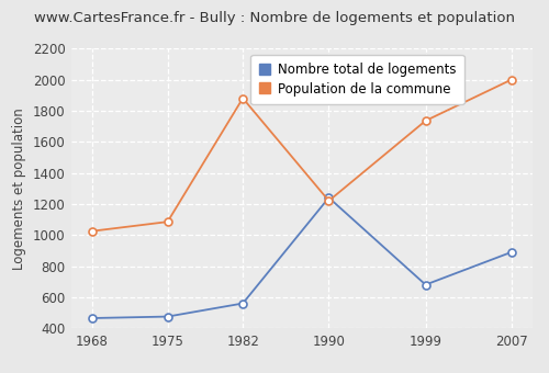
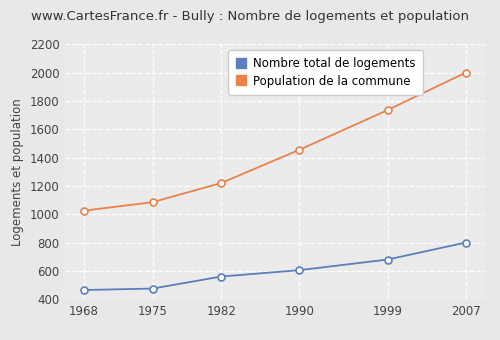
Population de la commune/1982: 1880 -> 1220
Nombre total de logements/1990: 1240 -> 600
Population de la commune/1990: 1220 -> 1460
Nombre total de logements/2007: 890 -> 800
